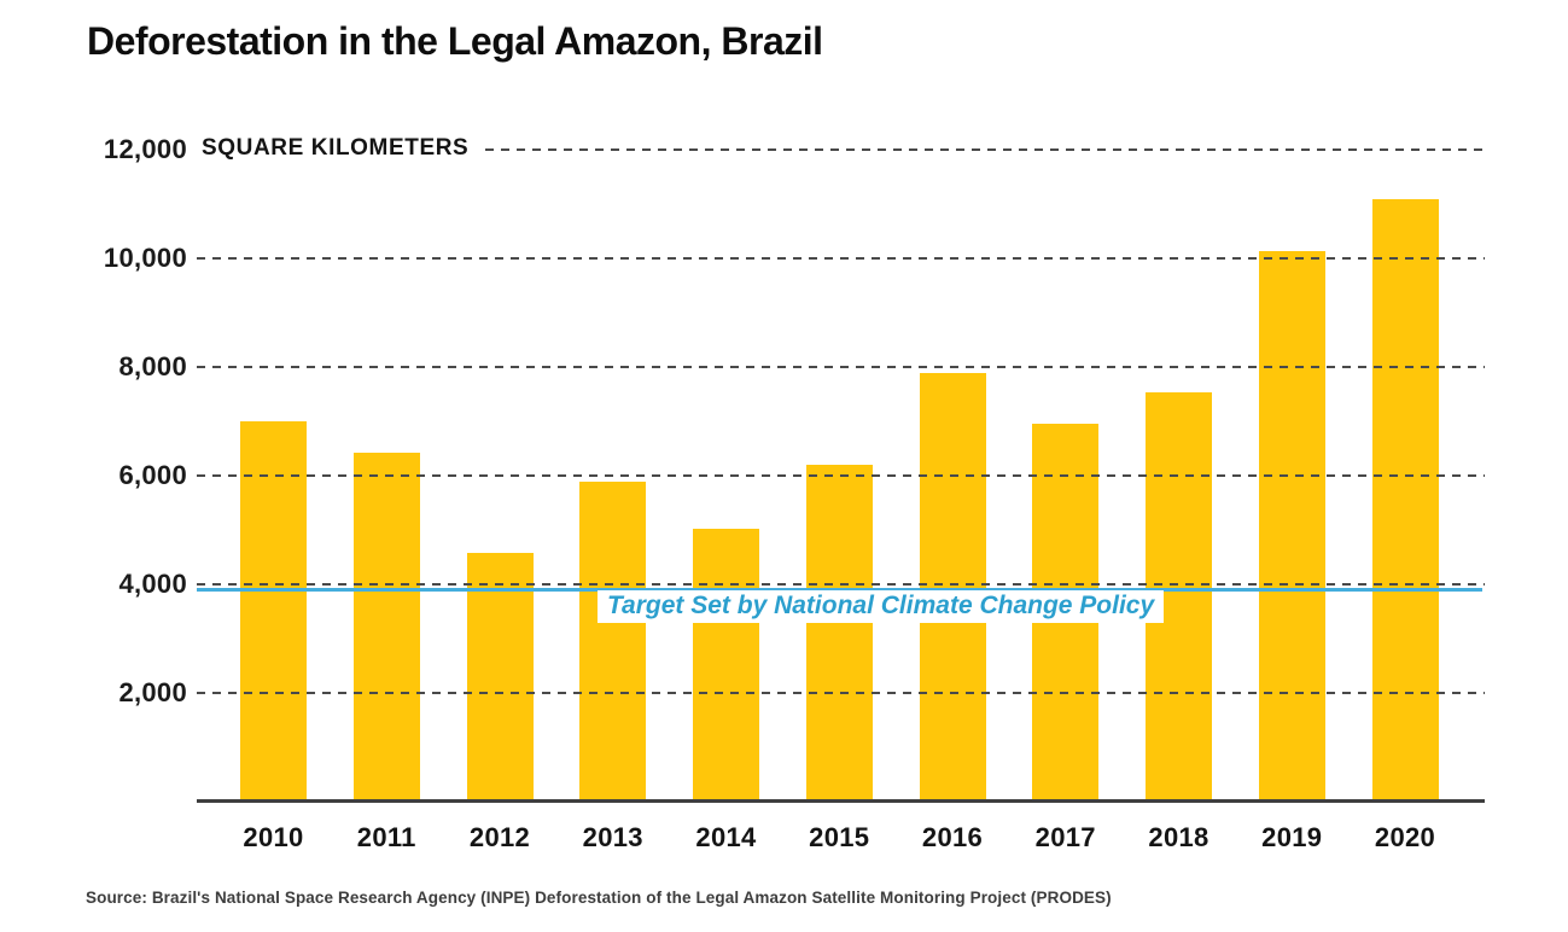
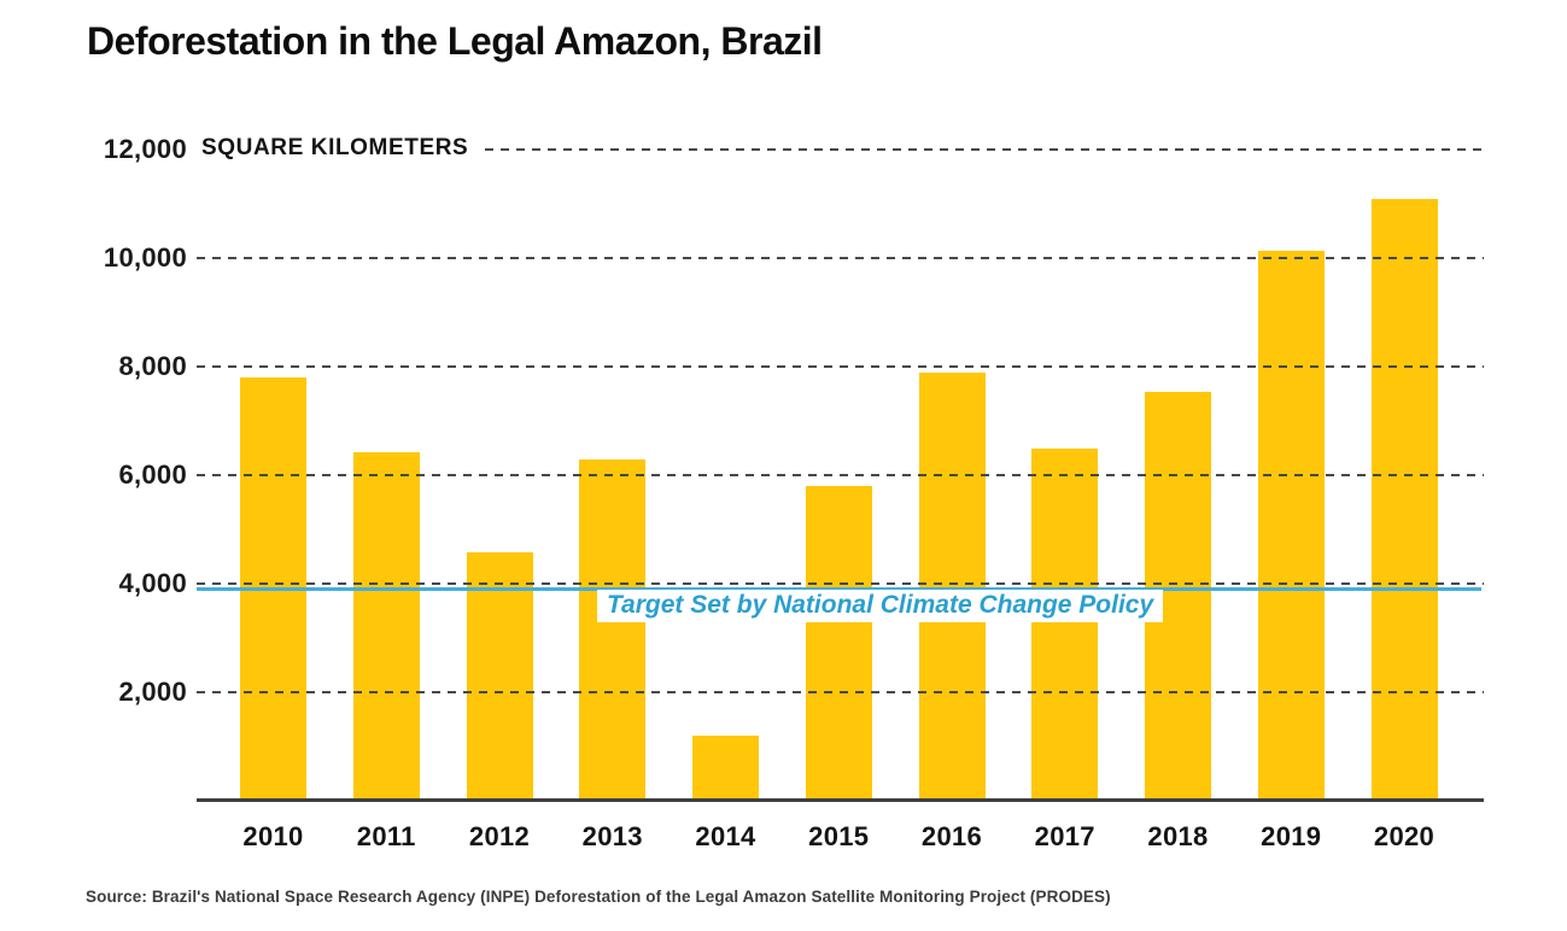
2010: 7000 -> 7800
2013: 5900 -> 6300
2014: 5000 -> 1200
2015: 6200 -> 5800
2017: 6900 -> 6500
